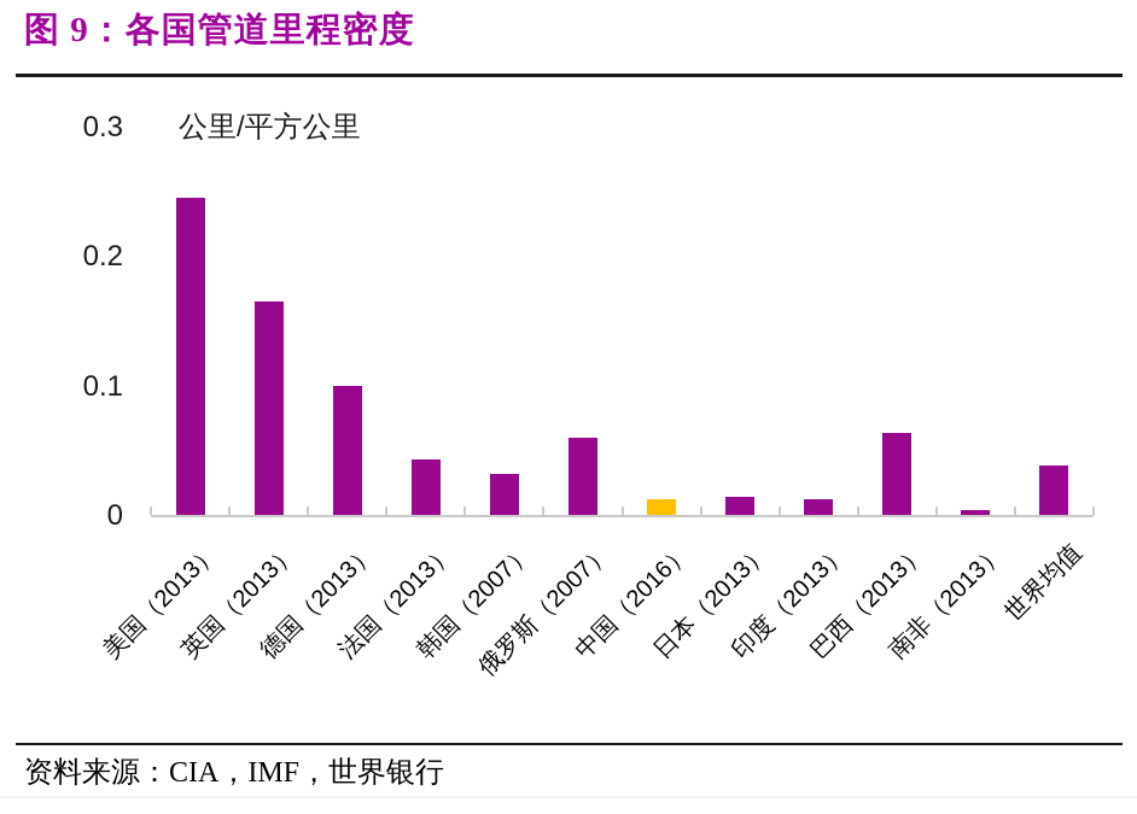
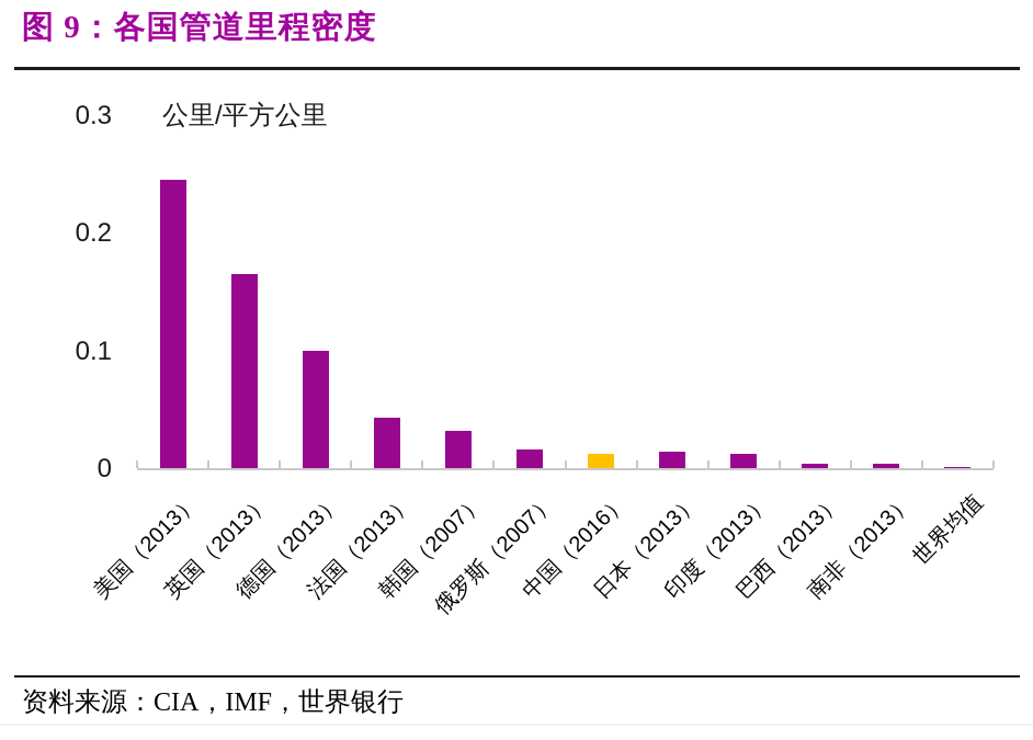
俄罗斯（2007）: 0.060 -> 0.016
巴西（2013）: 0.063 -> 0.004
世界均值: 0.038 -> 0.001
